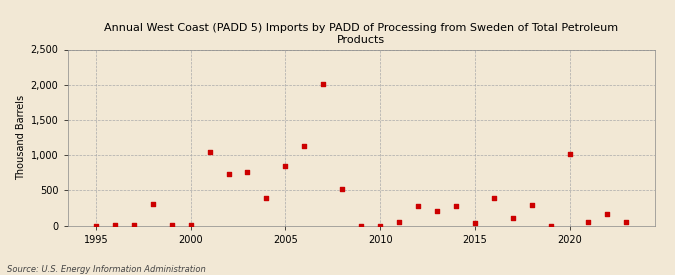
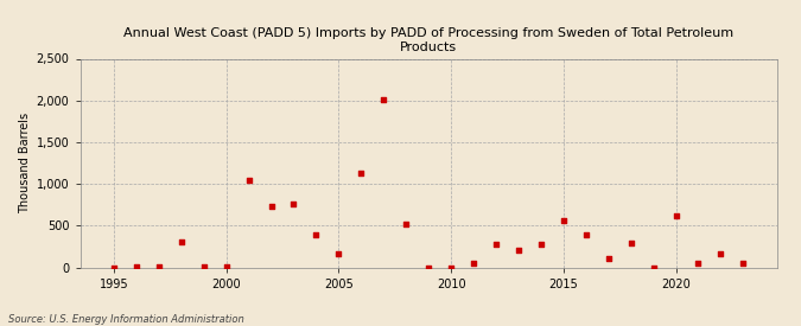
2005: 840 -> 160
2015: 30 -> 560
2020: 1,020 -> 620
